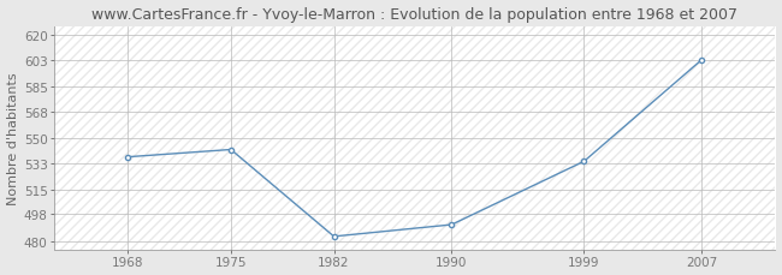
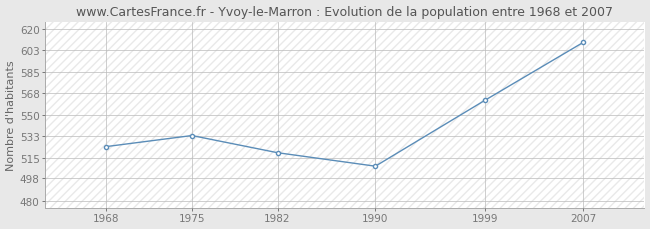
1968: 537 -> 524
1975: 542 -> 533
1982: 483 -> 519
1990: 491 -> 508
1999: 534 -> 562
2007: 603 -> 609
